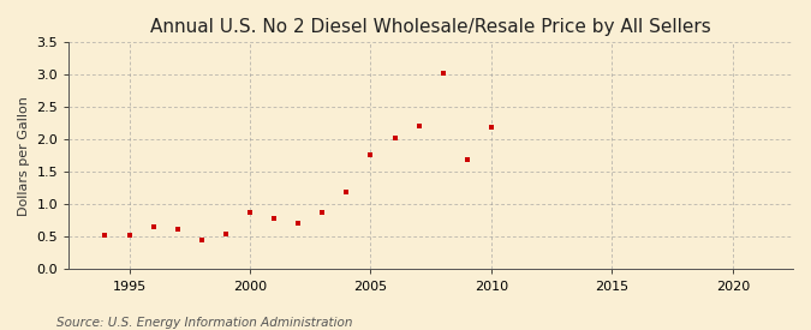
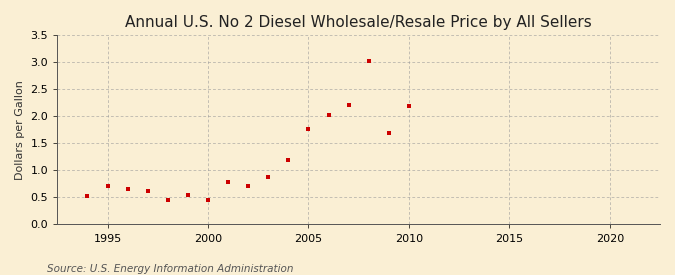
1995: 0.53 -> 0.72
2000: 0.88 -> 0.46
